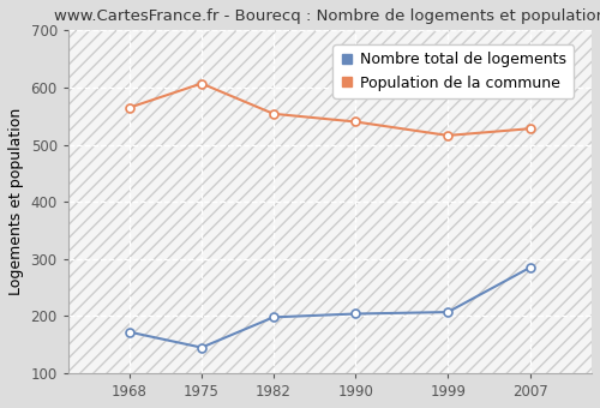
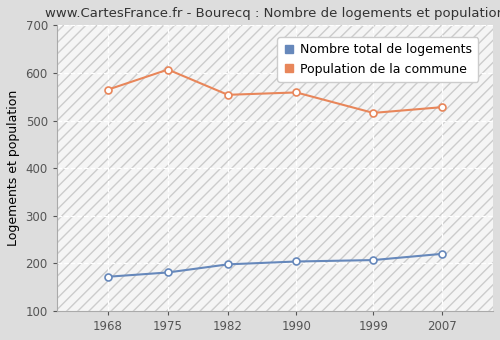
Nombre total de logements/1975: 145 -> 181
Population de la commune/1990: 540 -> 559
Nombre total de logements/2007: 285 -> 220
